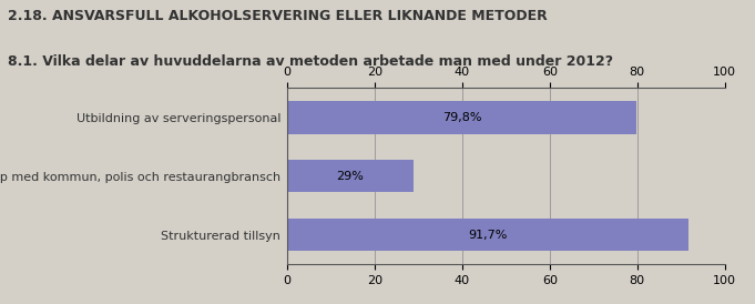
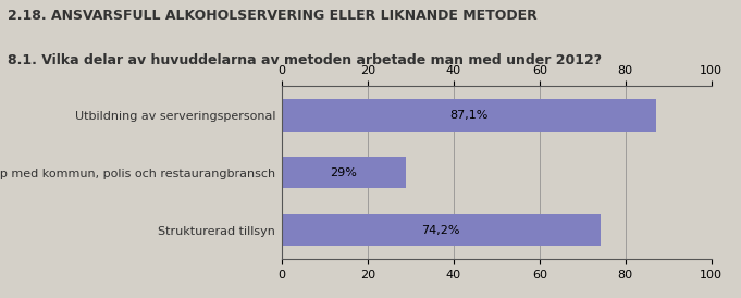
Utbildning av serveringspersonal: 79,8% -> 87,1%
Strukturerad tillsyn: 91,7% -> 74,2%
